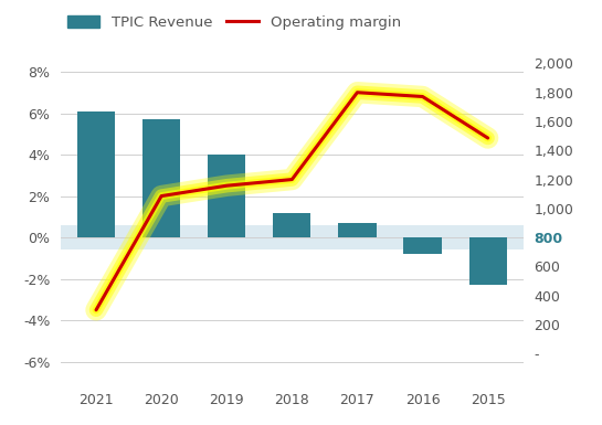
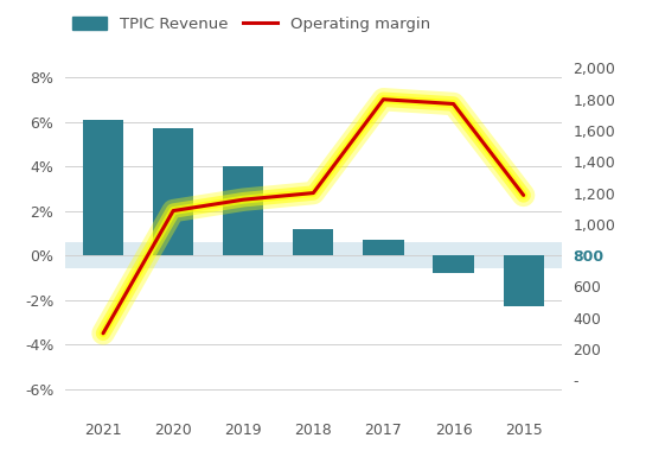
Operating margin/2015: 4.8% -> 2.7%
